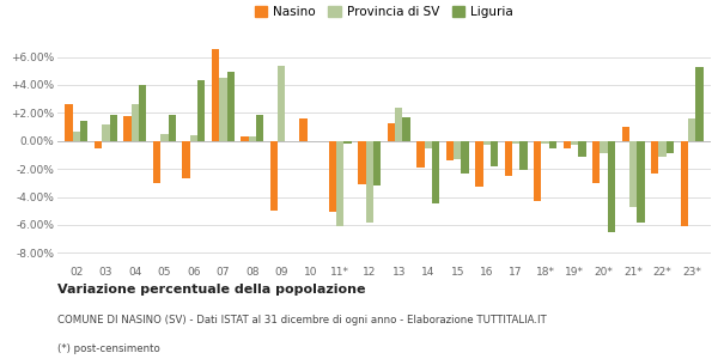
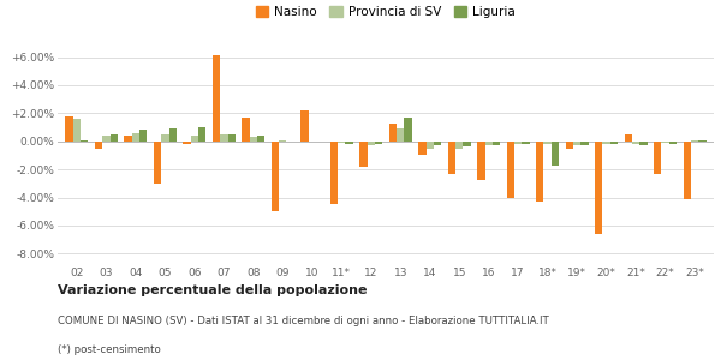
Nasino/02: 2.6% -> 1.8%
Provincia di SV/02: 0.7% -> 1.6%
Liguria/02: 1.4% -> 0.1%
Provincia di SV/03: 1.2% -> 0.4%
Liguria/03: 1.9% -> 0.5%
Nasino/04: 1.8% -> 0.4%
Provincia di SV/04: 2.6% -> 0.6%
Liguria/04: 4.0% -> 0.8%
Liguria/05: 1.9% -> 0.9%
Nasino/06: -2.7% -> -0.2%
Liguria/06: 4.3% -> 1.0%
Nasino/07: 6.6% -> 6.1%
Provincia di SV/07: 4.5% -> 0.5%
Liguria/07: 4.9% -> 0.5%
Nasino/08: 0.3% -> 1.7%
Liguria/08: 1.9% -> 0.4%
Provincia di SV/09: 5.4% -> 0.1%
Nasino/10: 1.6% -> 2.2%
Nasino/11*: -5.1% -> -4.5%
Provincia di SV/11*: -6.1% -> -0.1%
Nasino/12: -3.1% -> -1.8%
Provincia di SV/12: -5.8% -> -0.3%
Liguria/12: -3.2% -> -0.2%
Provincia di SV/13: 2.4% -> 0.9%
Nasino/14: -1.9% -> -1.0%
Liguria/14: -4.5% -> -0.3%
Nasino/15: -1.4% -> -2.3%
Provincia di SV/15: -1.3% -> -0.5%
Liguria/15: -2.3% -> -0.4%
Nasino/16: -3.3% -> -2.8%
Liguria/16: -1.8% -> -0.3%
Nasino/17: -2.5% -> -4.0%
Liguria/17: -2.1% -> -0.2%
Liguria/18*: -0.5% -> -1.7%
Liguria/19*: -1.1% -> -0.3%
Nasino/20*: -3.0% -> -6.6%
Provincia di SV/20*: -0.9% -> -0.2%
Liguria/20*: -6.5% -> -0.2%
Nasino/21*: 1.0% -> 0.5%
Provincia di SV/21*: -4.7% -> -0.2%
Liguria/21*: -5.8% -> -0.3%
Provincia di SV/22*: -1.1% -> -0.1%
Liguria/22*: -0.9% -> -0.2%
Nasino/23*: -6.1% -> -4.1%
Provincia di SV/23*: 1.6% -> 0.1%
Liguria/23*: 5.3% -> 0.1%
